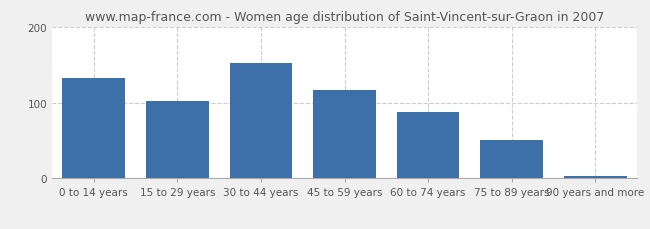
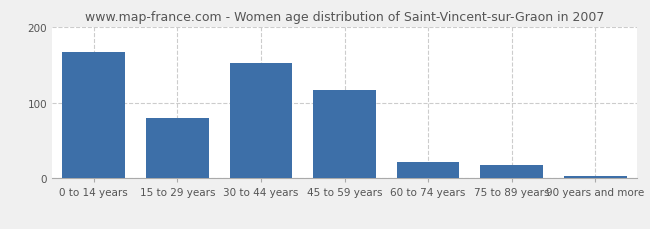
0 to 14 years: 132 -> 166
15 to 29 years: 102 -> 80
60 to 74 years: 88 -> 22
75 to 89 years: 50 -> 18
